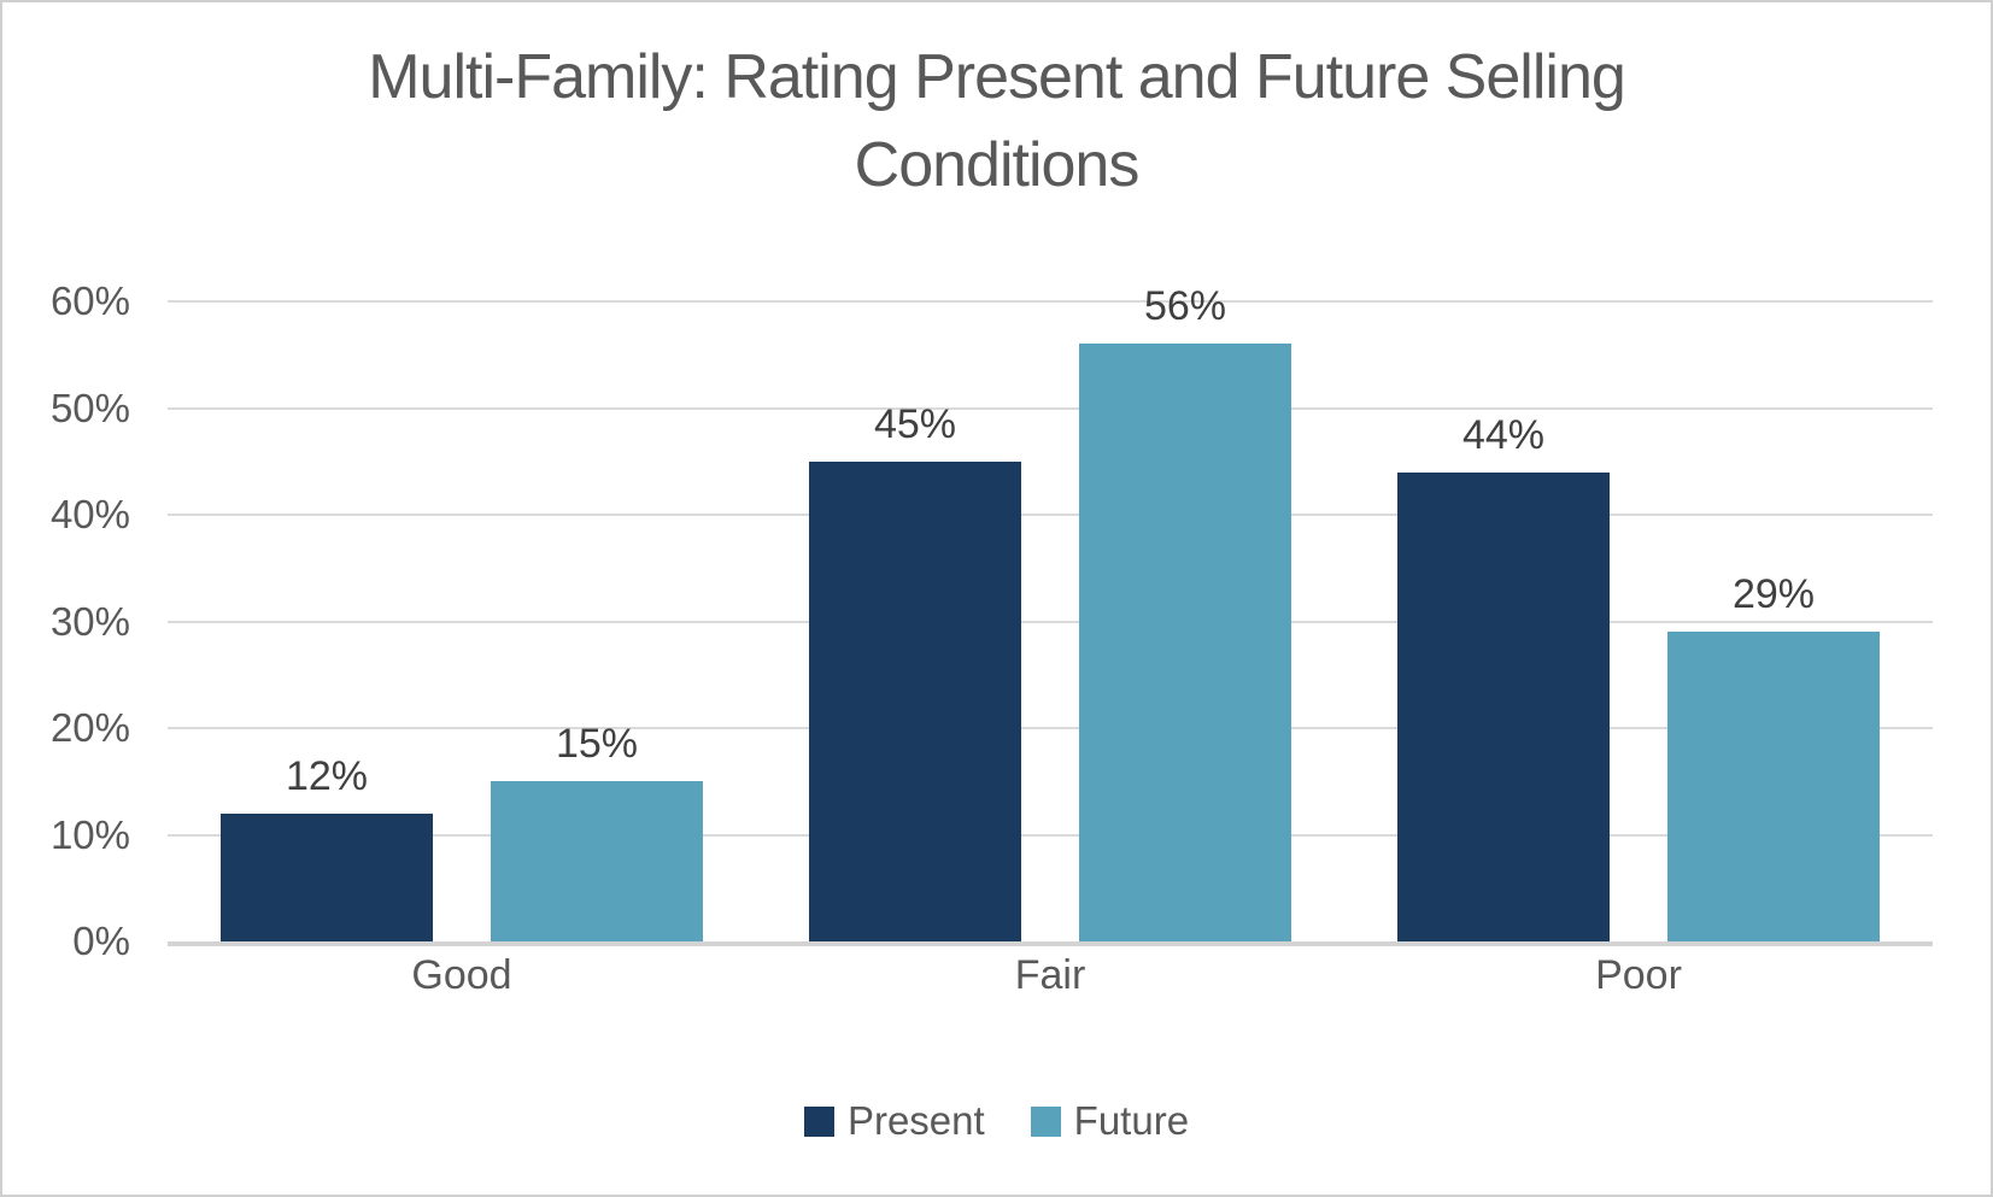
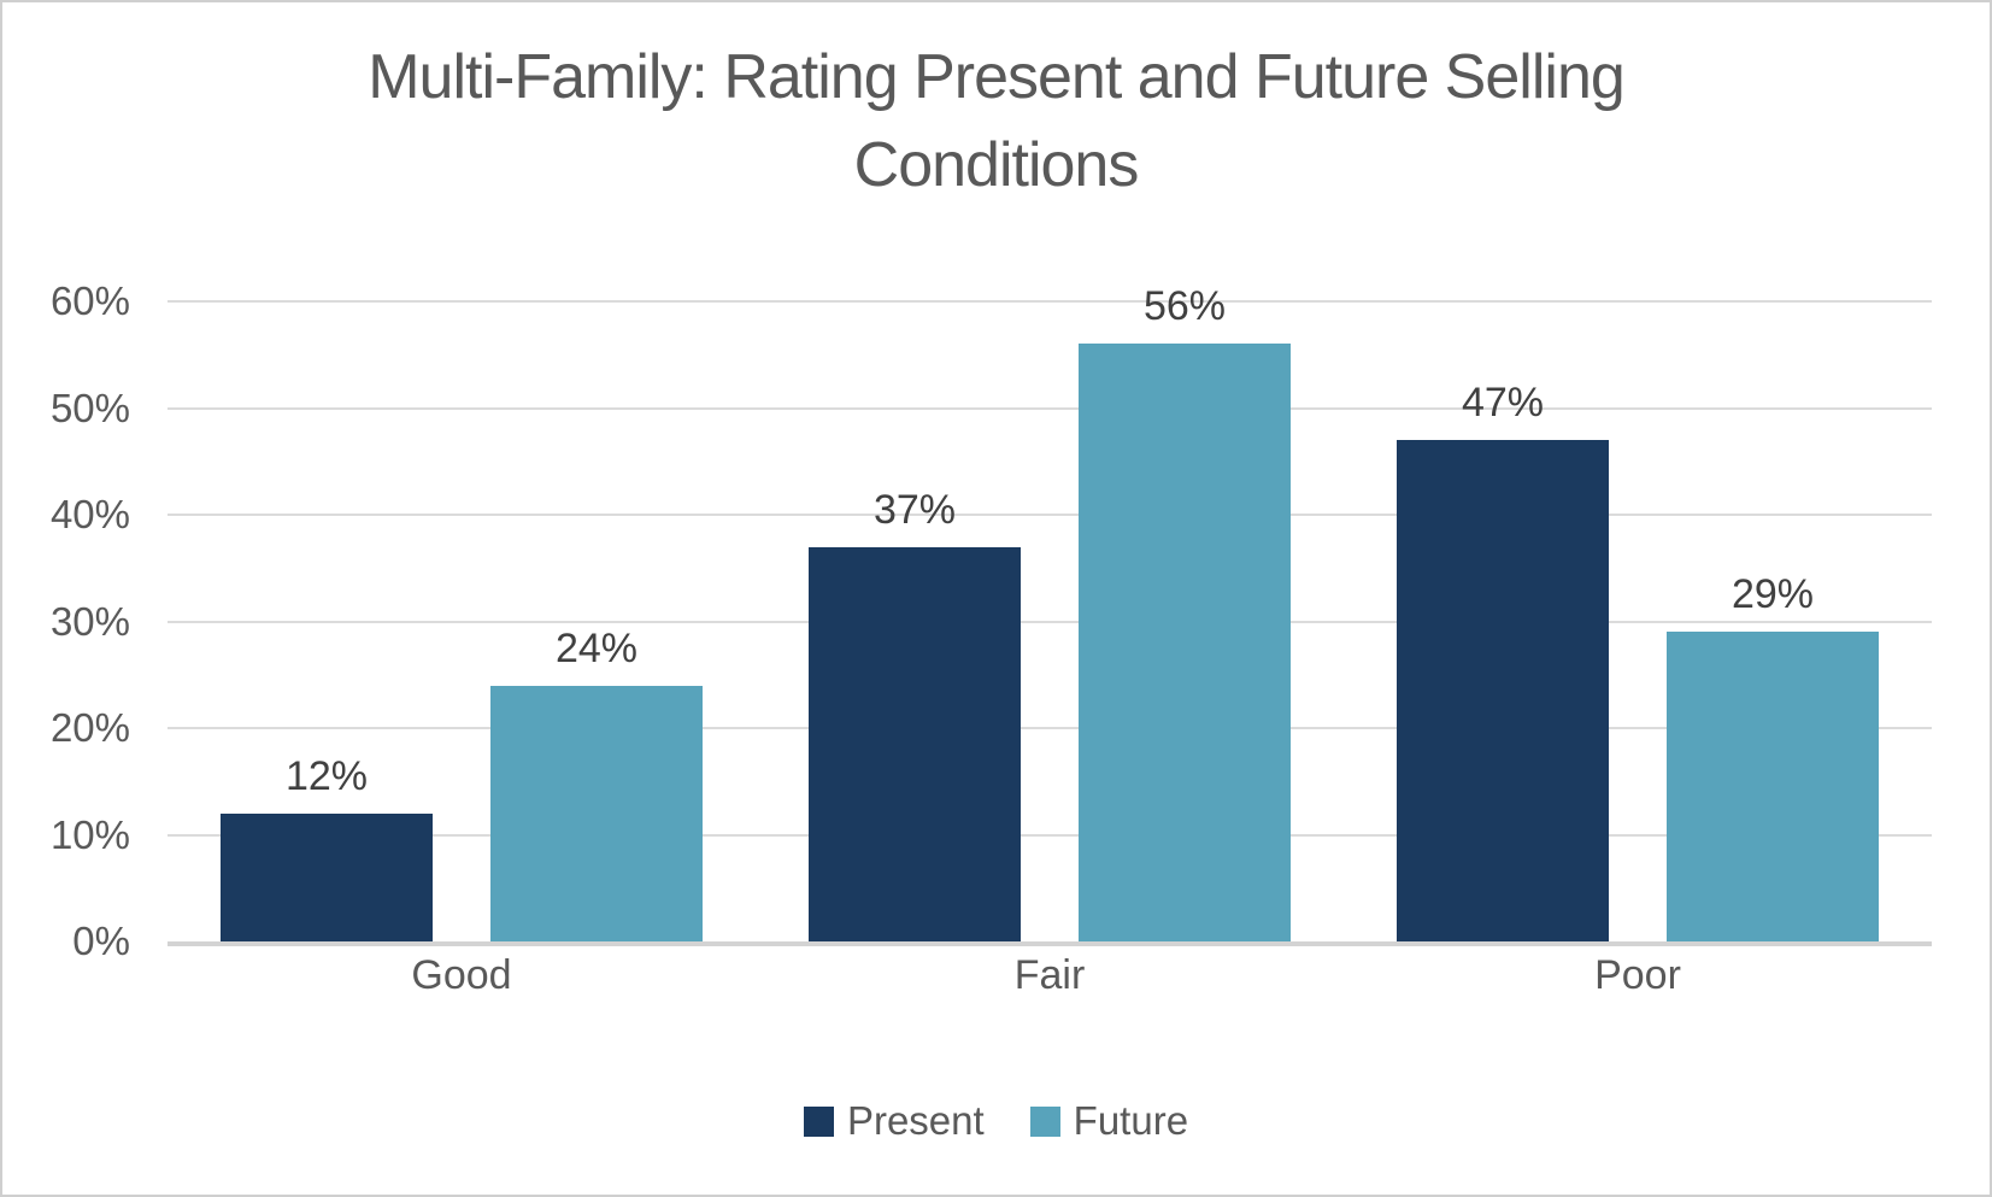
Future/Good: 15% -> 24%
Present/Fair: 45% -> 37%
Present/Poor: 44% -> 47%
